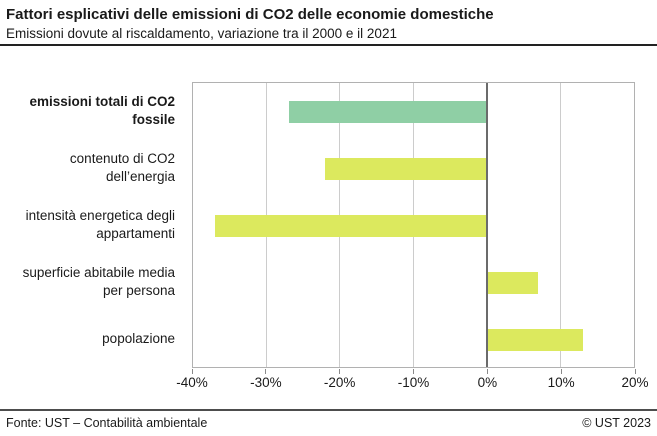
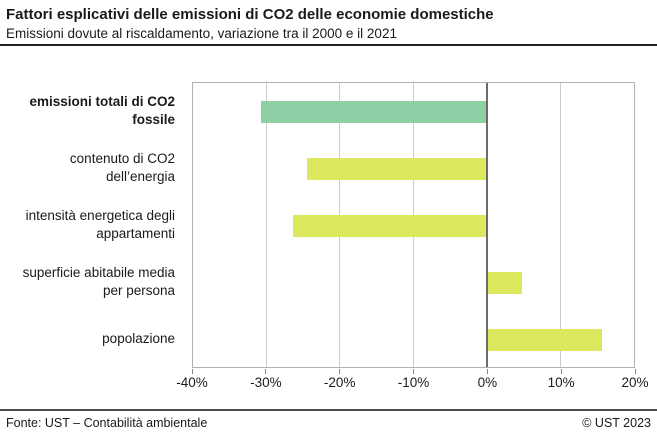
emissioni totali di CO2 fossile: -27% -> -31%
contenuto di CO2 dell’energia: -22% -> -24%
intensità energetica degli appartamenti: -37% -> -26%
superficie abitabile media per persona: 7% -> 5%
popolazione: 13% -> 16%
